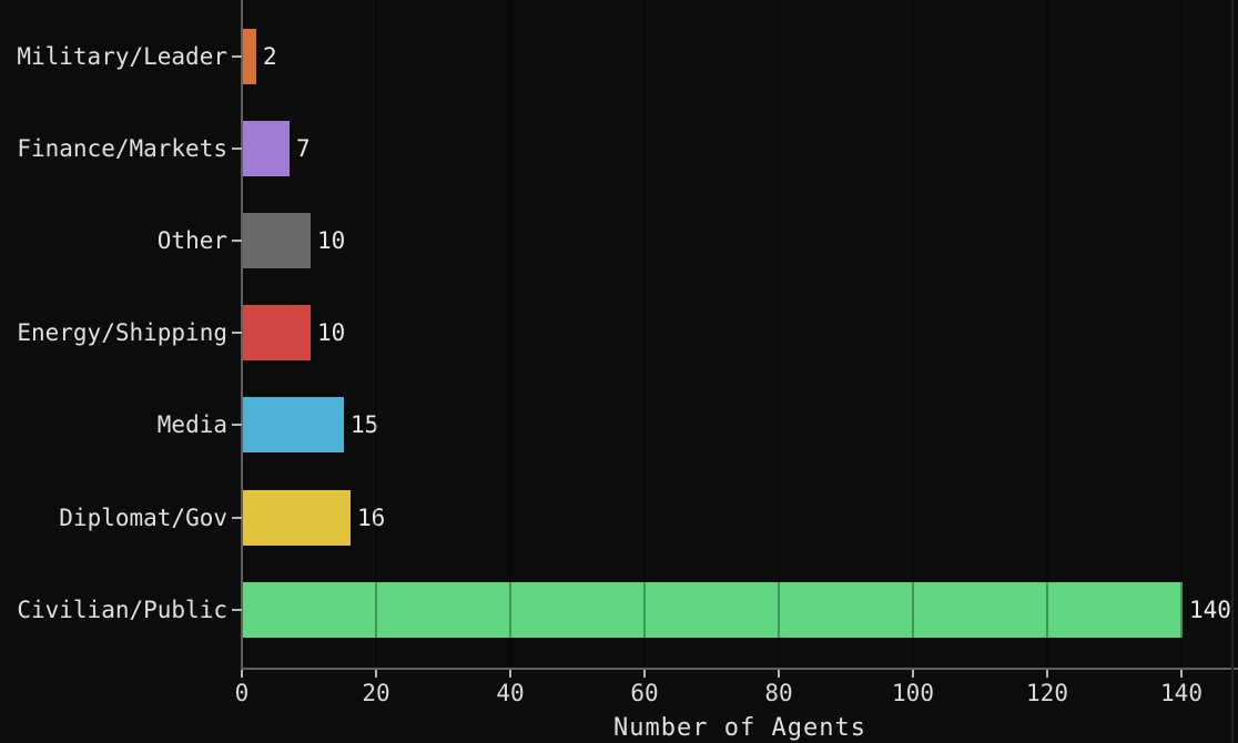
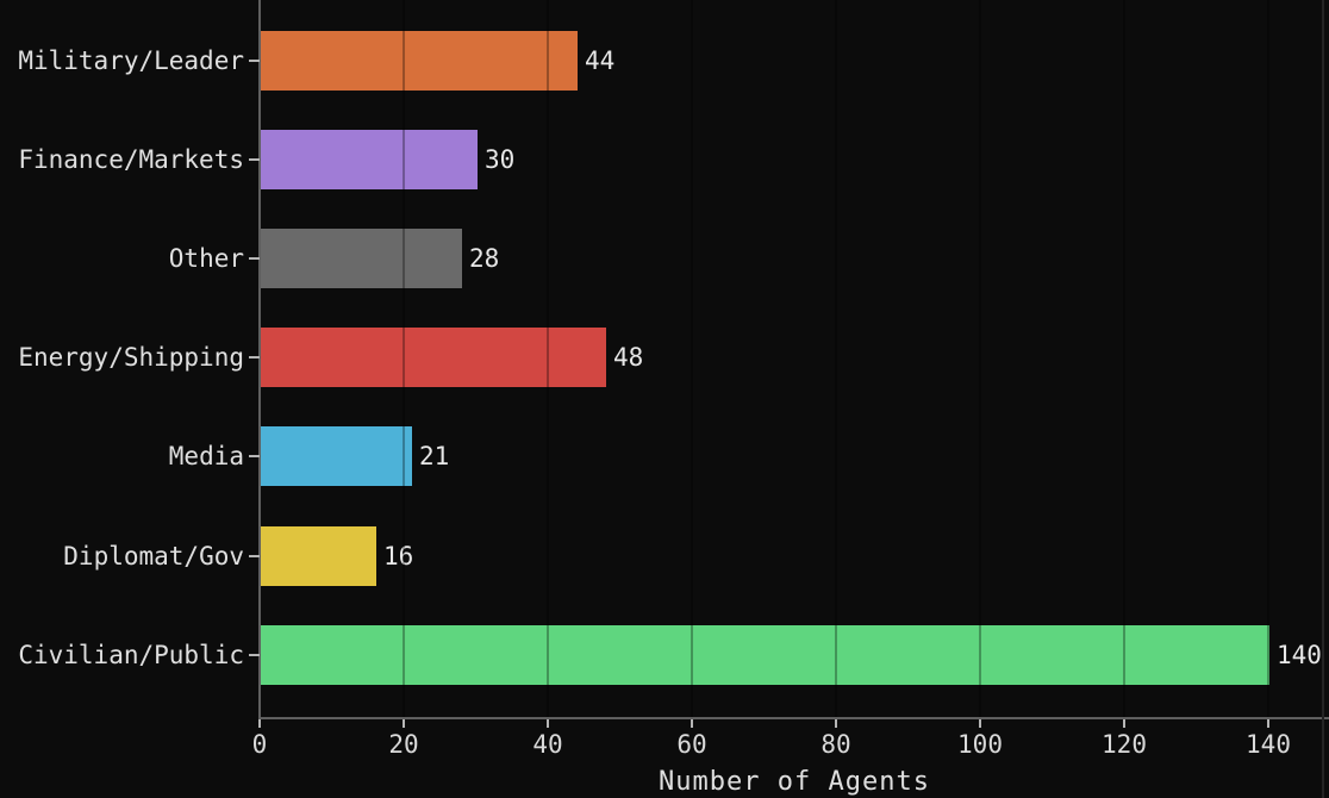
Military/Leader: 2 -> 44
Finance/Markets: 7 -> 30
Other: 10 -> 28
Energy/Shipping: 10 -> 48
Media: 15 -> 21
